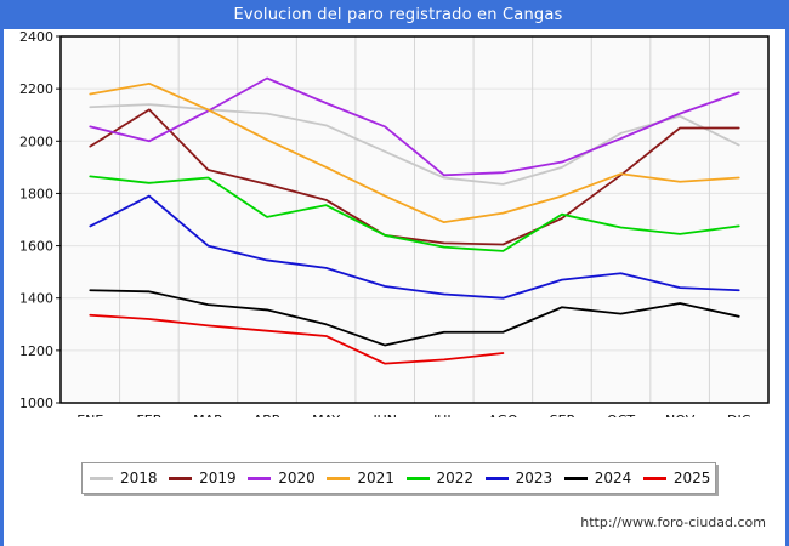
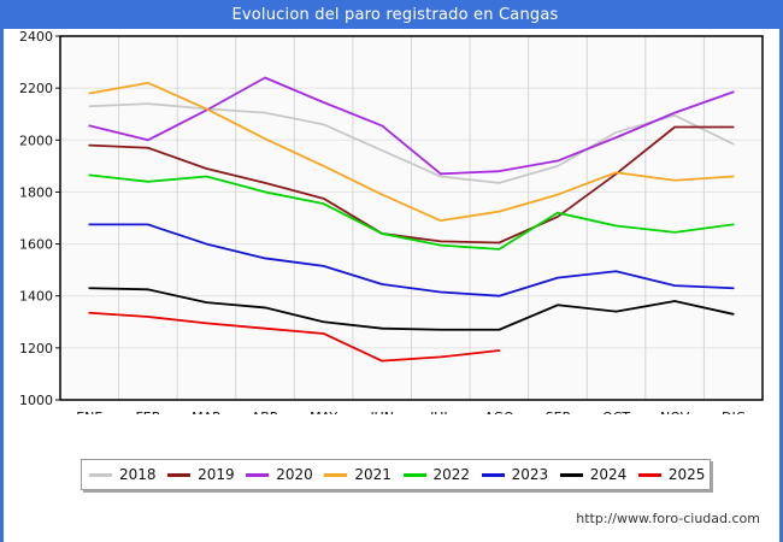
2019/FEB: 2120 -> 1970
2023/FEB: 1790 -> 1680
2022/ABR: 1710 -> 1800
2024/JUN: 1220 -> 1280
